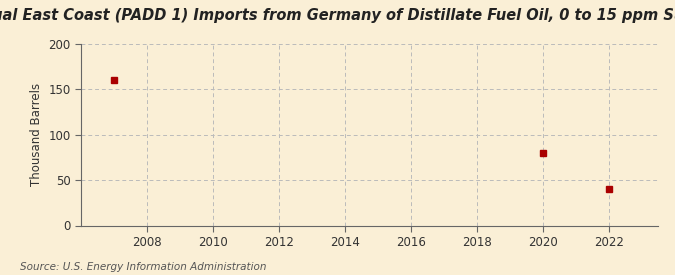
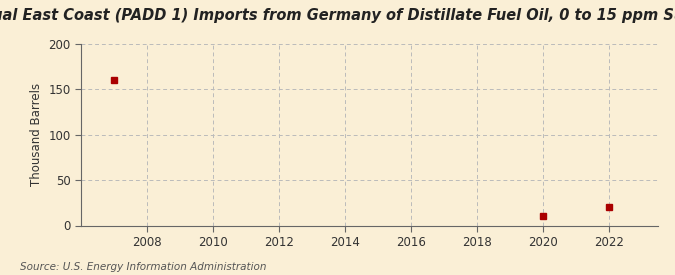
2020: 80 -> 10
2022: 40 -> 20
